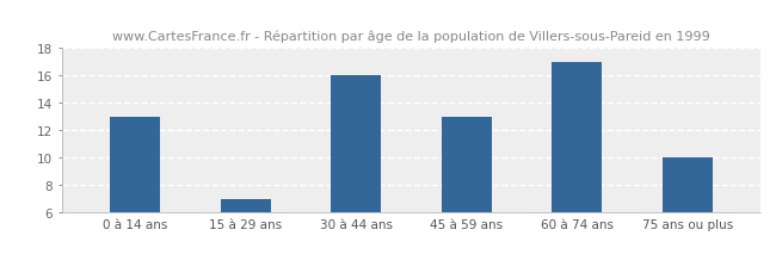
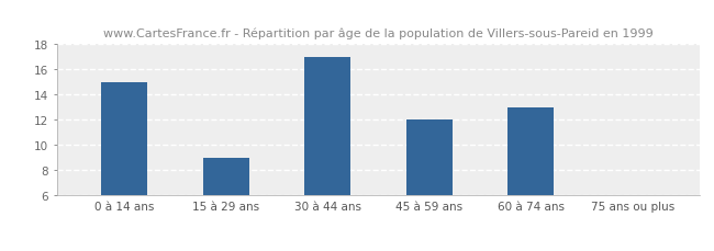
0 à 14 ans: 13 -> 15
15 à 29 ans: 7 -> 9
30 à 44 ans: 16 -> 17
45 à 59 ans: 13 -> 12
60 à 74 ans: 17 -> 13
75 ans ou plus: 10 -> 6
